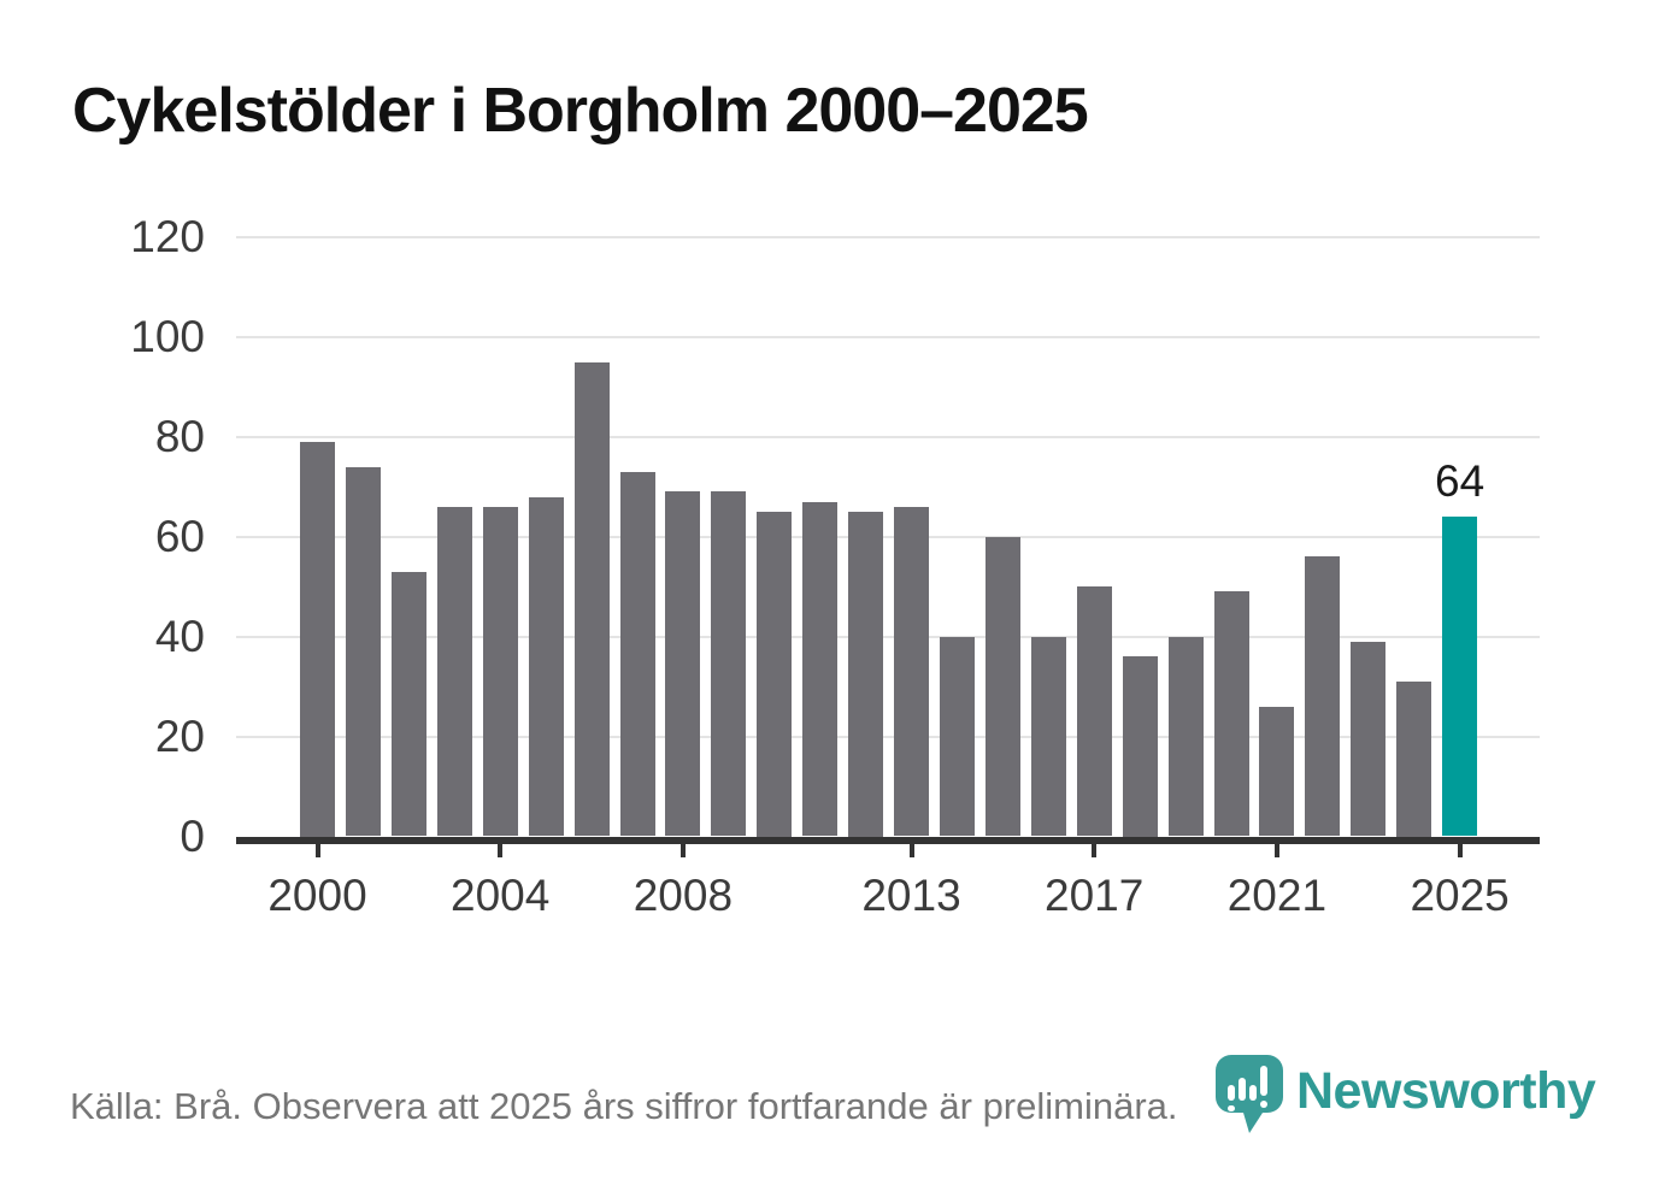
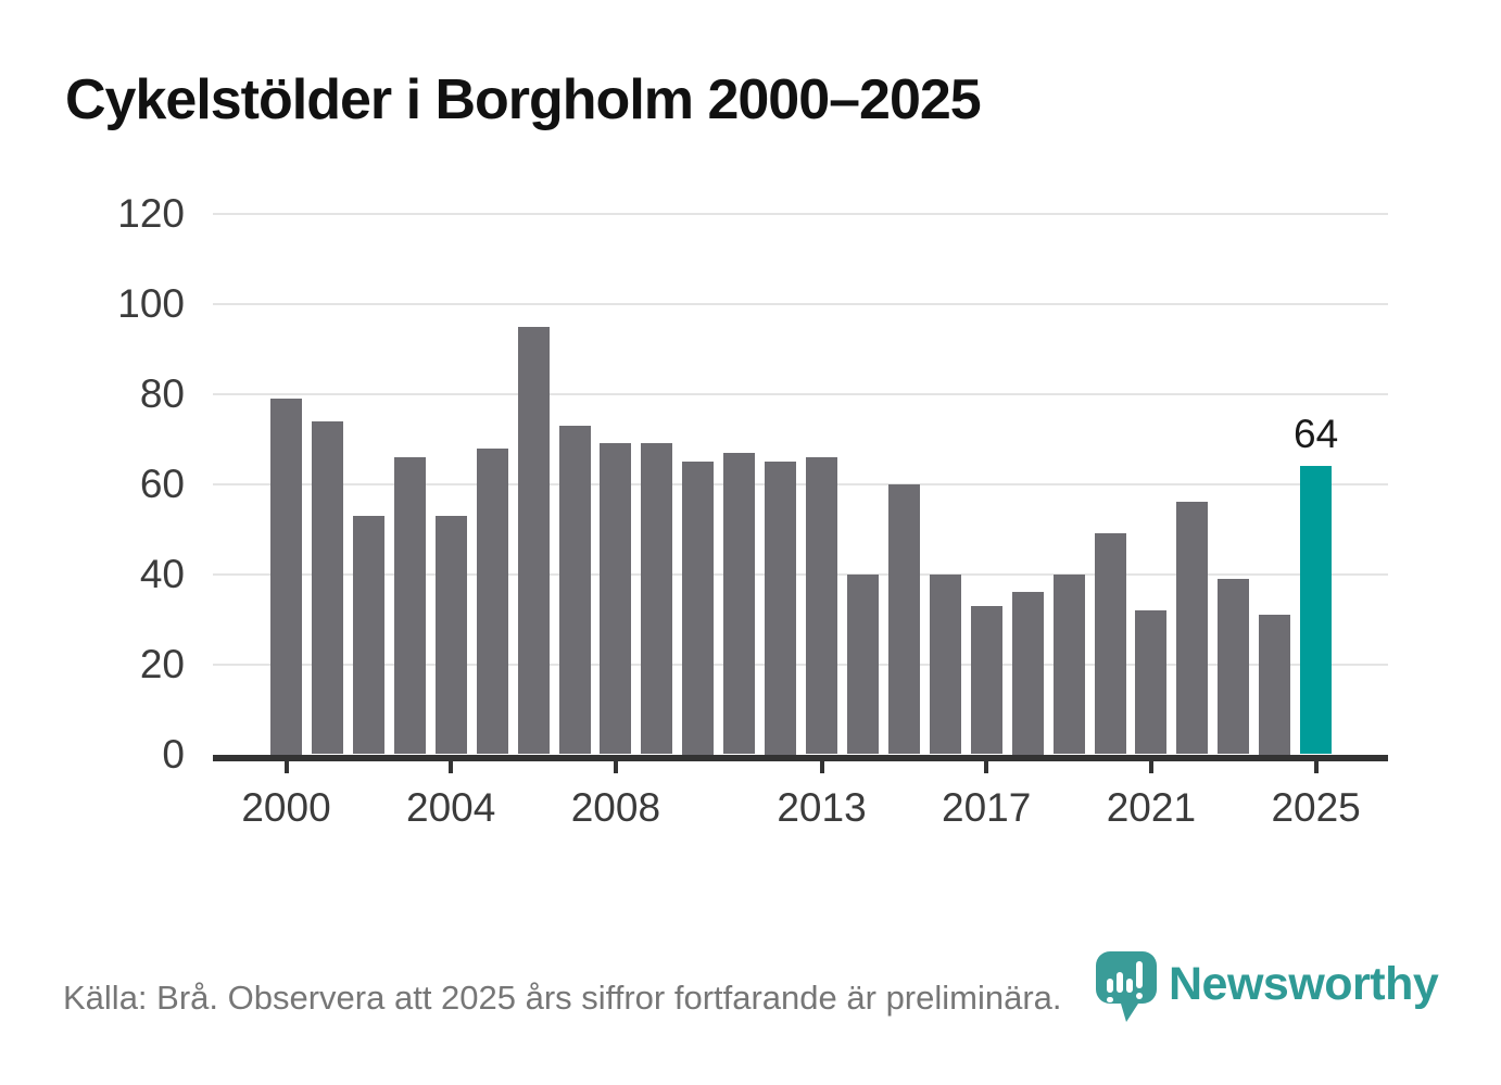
2004: 66 -> 53
2017: 50 -> 33
2021: 26 -> 32
